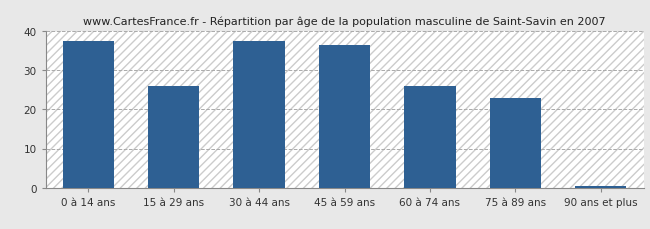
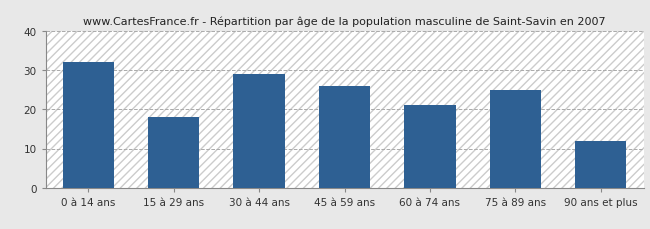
0 à 14 ans: 37.5 -> 32.0
15 à 29 ans: 26.0 -> 18.0
30 à 44 ans: 37.5 -> 29.0
45 à 59 ans: 36.5 -> 26.0
60 à 74 ans: 26.0 -> 21.0
75 à 89 ans: 23.0 -> 25.0
90 ans et plus: 0.5 -> 12.0
